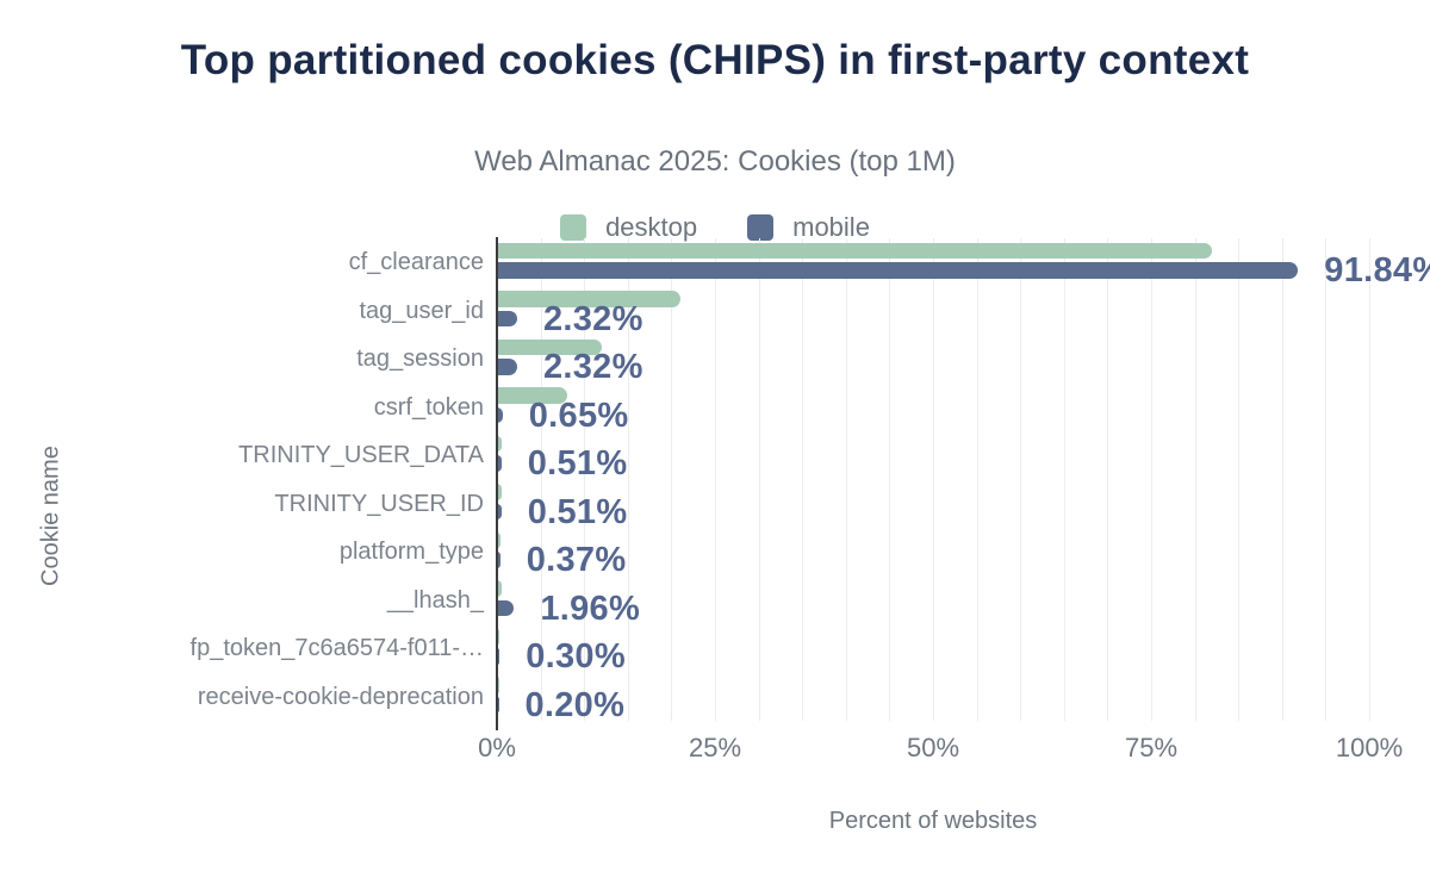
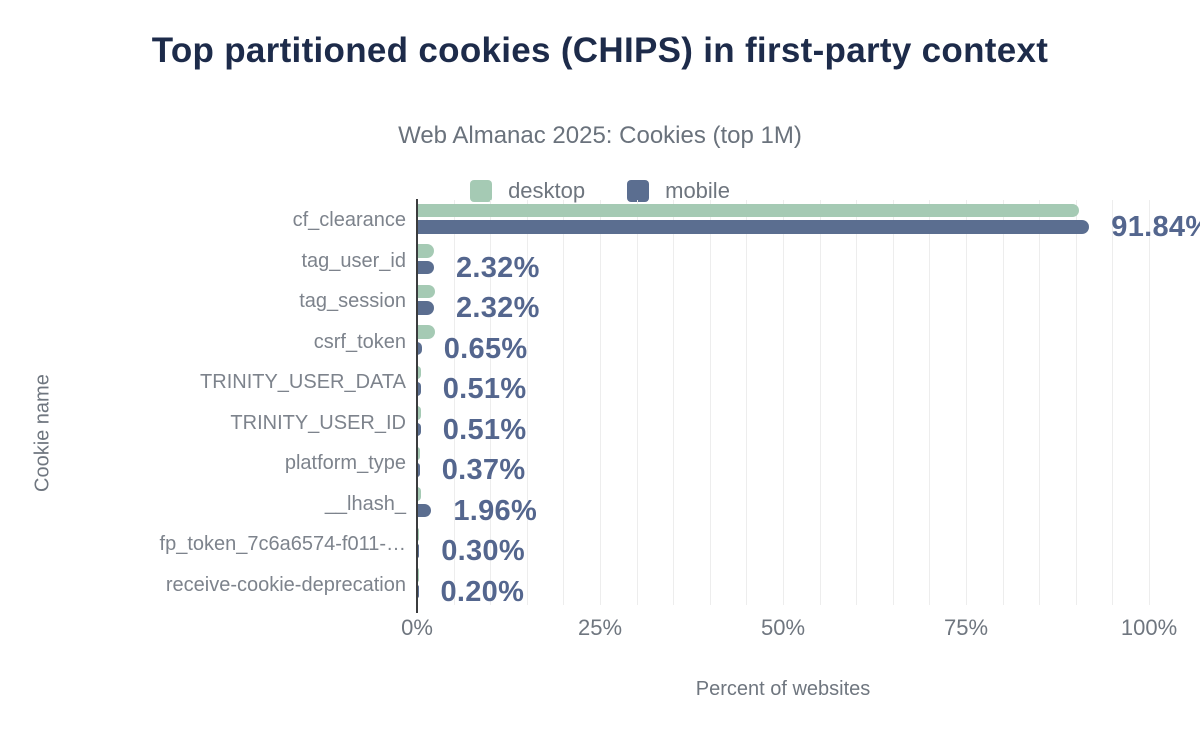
desktop/cf_clearance: 82% -> 90%
desktop/tag_user_id: 21% -> 2%
desktop/tag_session: 12% -> 2%
desktop/csrf_token: 8% -> 2%
